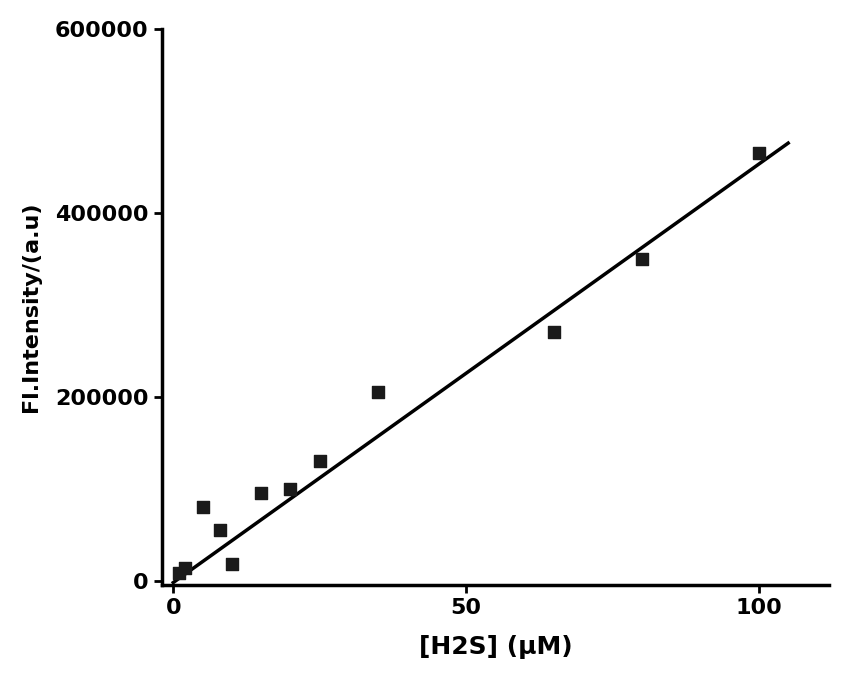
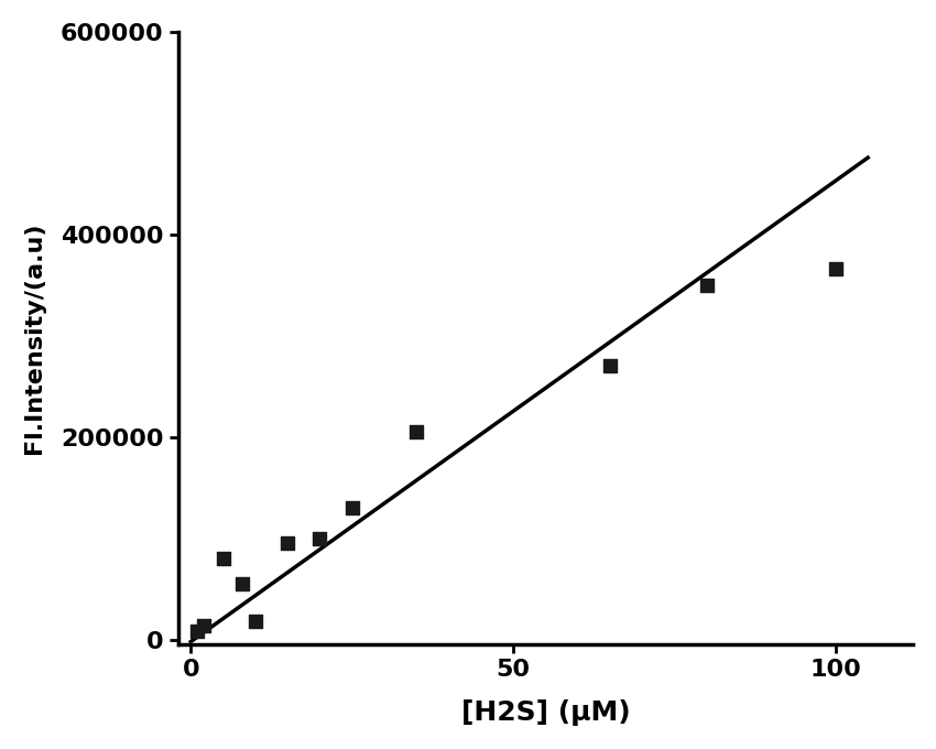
100: 465000 -> 366000
